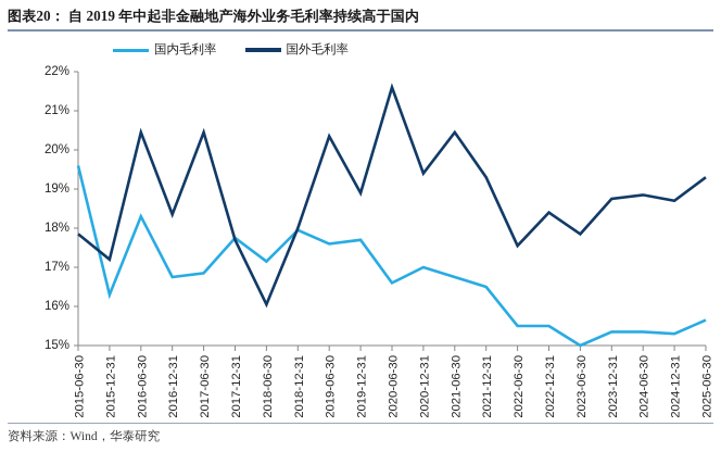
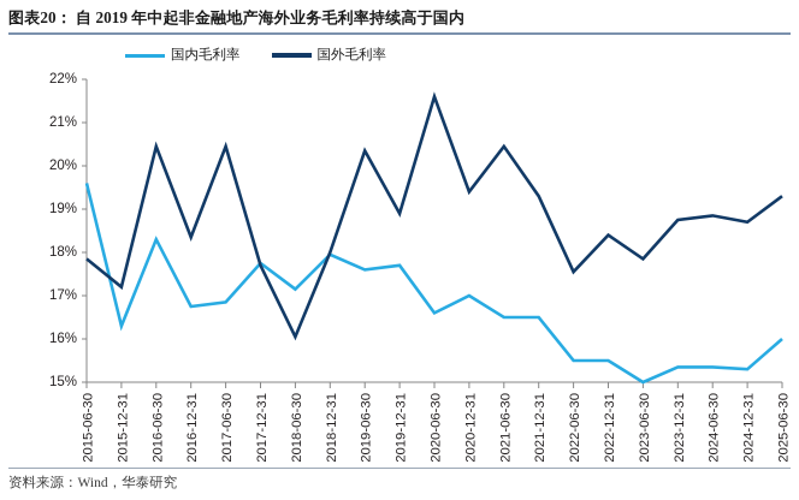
国内毛利率/2021-06-30: 16.8% -> 16.5%
国内毛利率/2025-06-30: 15.7% -> 16.0%
